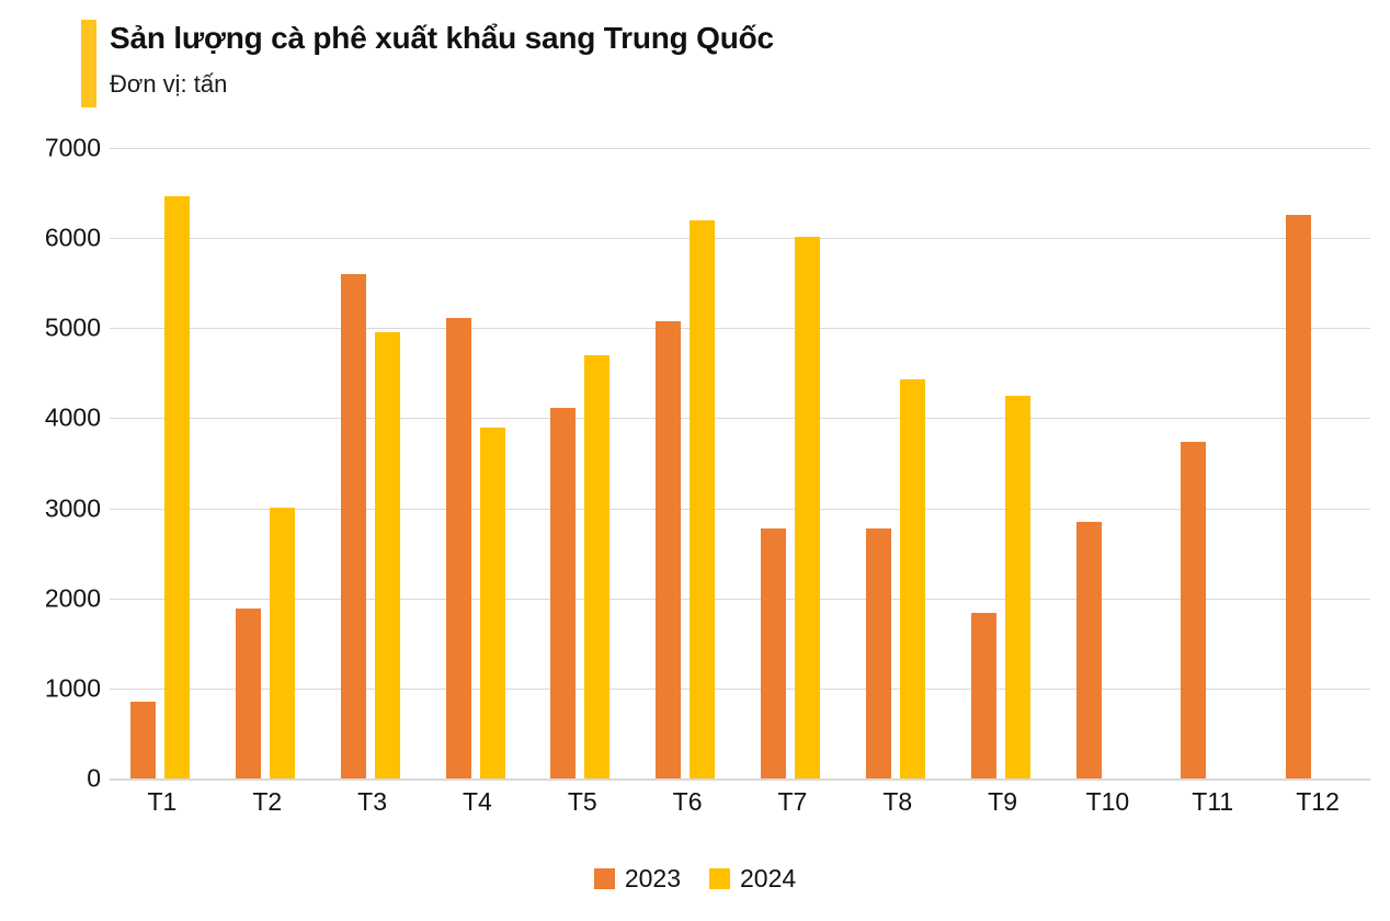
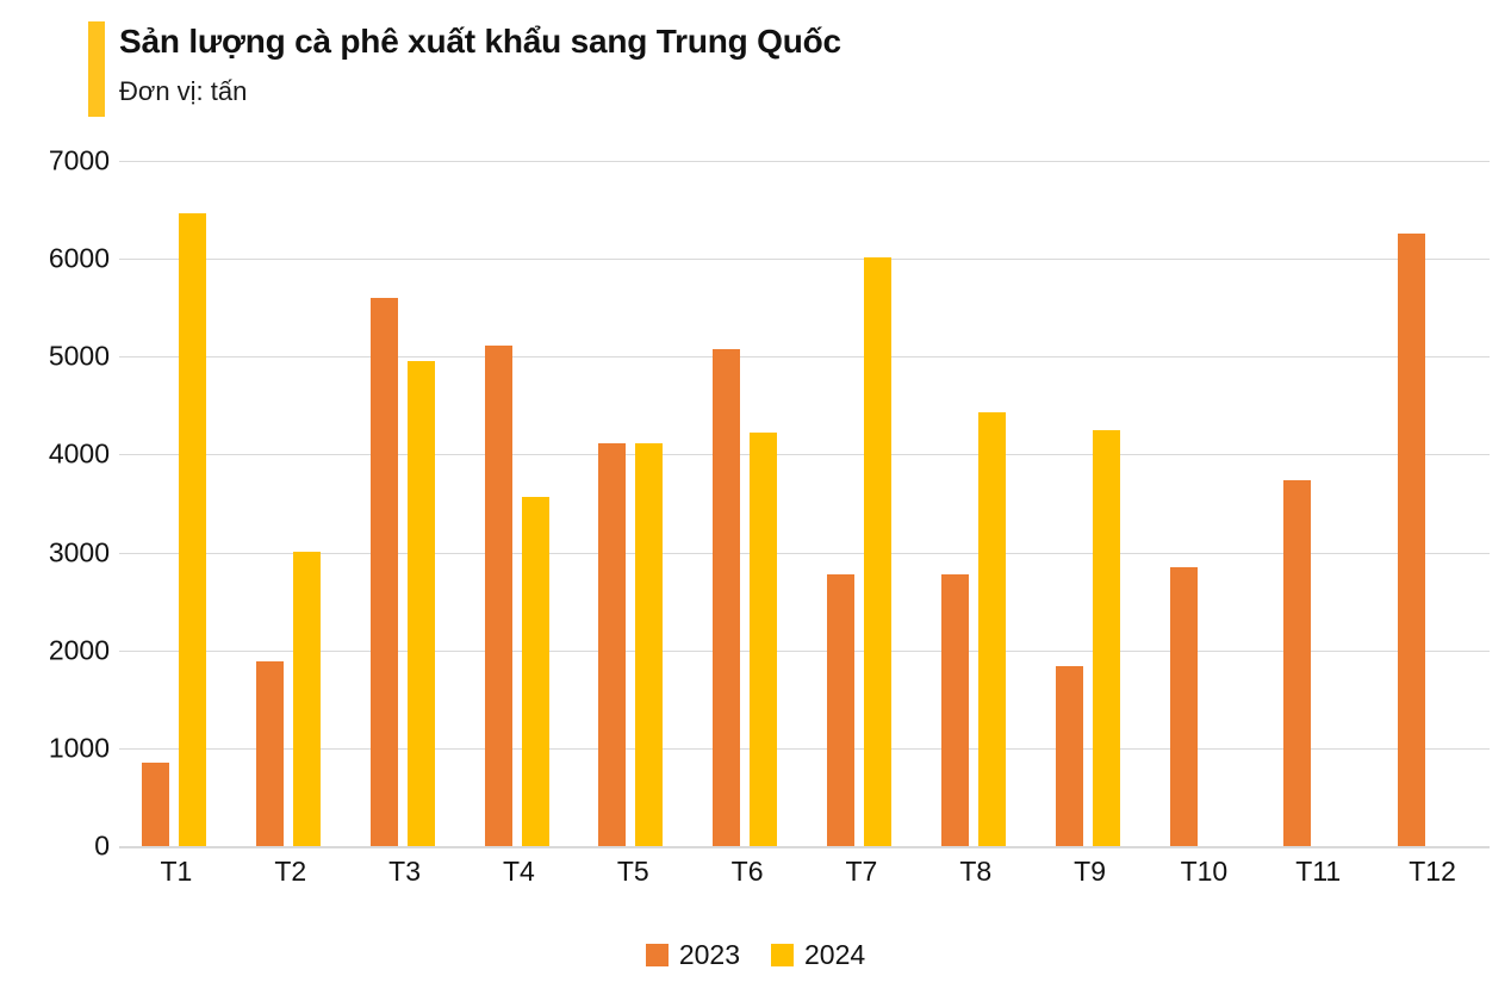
2024/T4: 3900 -> 3600
2024/T5: 4700 -> 4100
2024/T6: 6200 -> 4200
